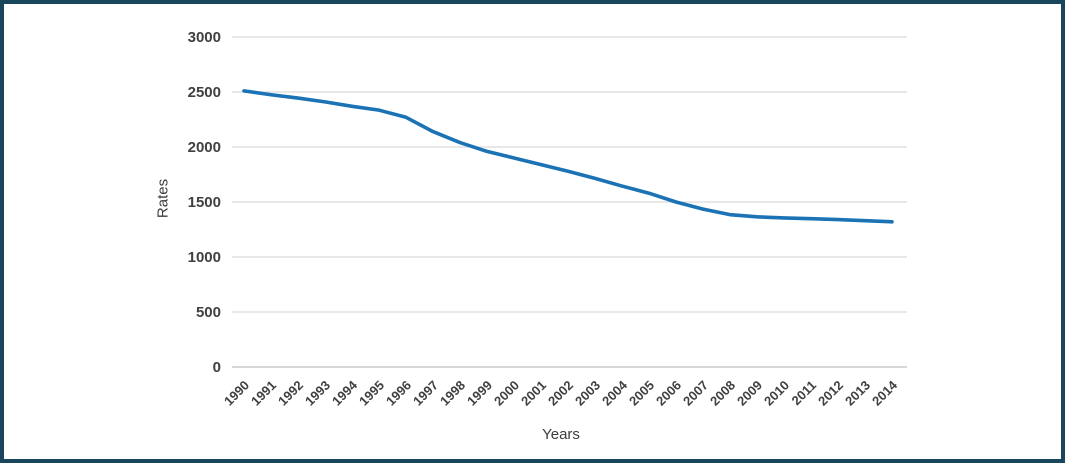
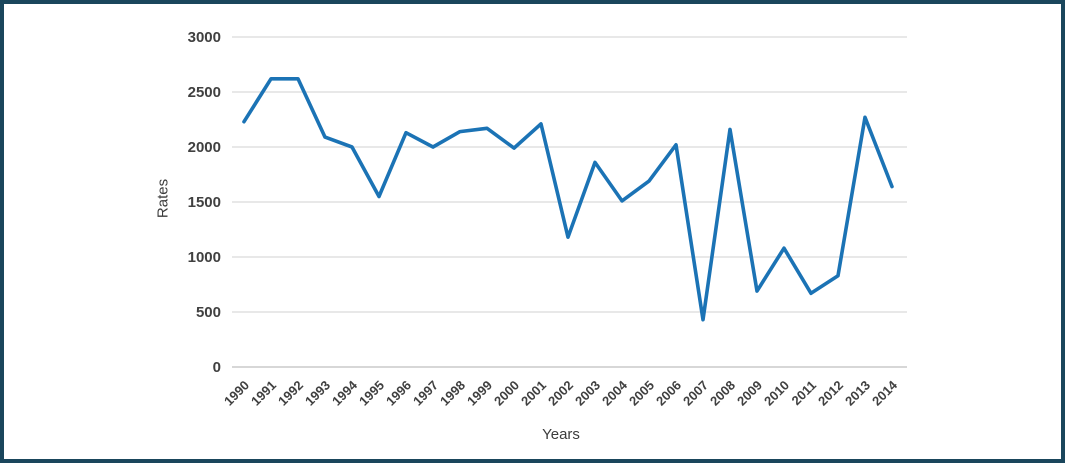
1990: 2510 -> 2230
1991: 2480 -> 2620
1992: 2440 -> 2620
1993: 2410 -> 2090
1994: 2370 -> 2000
1995: 2340 -> 1550
1996: 2270 -> 2130
1997: 2140 -> 2000
1998: 2040 -> 2140
1999: 1960 -> 2170
2000: 1900 -> 1990
2001: 1840 -> 2210
2002: 1780 -> 1180
2003: 1720 -> 1860
2004: 1640 -> 1510
2005: 1580 -> 1690
2006: 1500 -> 2020
2007: 1440 -> 430
2008: 1380 -> 2160
2009: 1360 -> 690
2010: 1360 -> 1080
2011: 1350 -> 670
2012: 1340 -> 830
2013: 1330 -> 2270
2014: 1320 -> 1640
